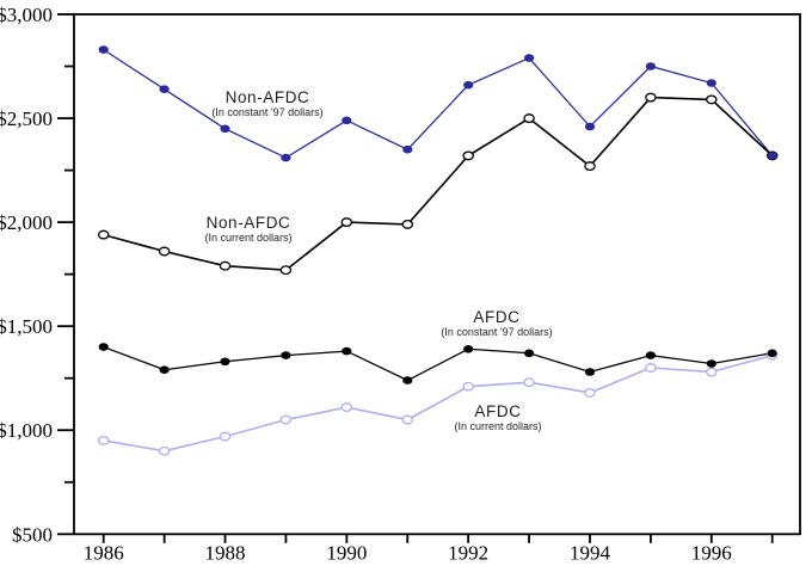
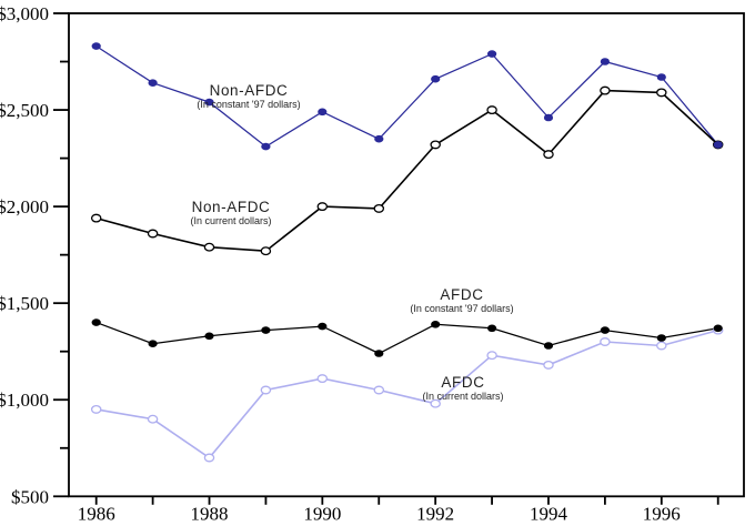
Non-AFDC (In constant '97 dollars)/1988: $2450 -> $2540
AFDC (In current dollars)/1988: $970 -> $700
AFDC (In current dollars)/1992: $1210 -> $980
